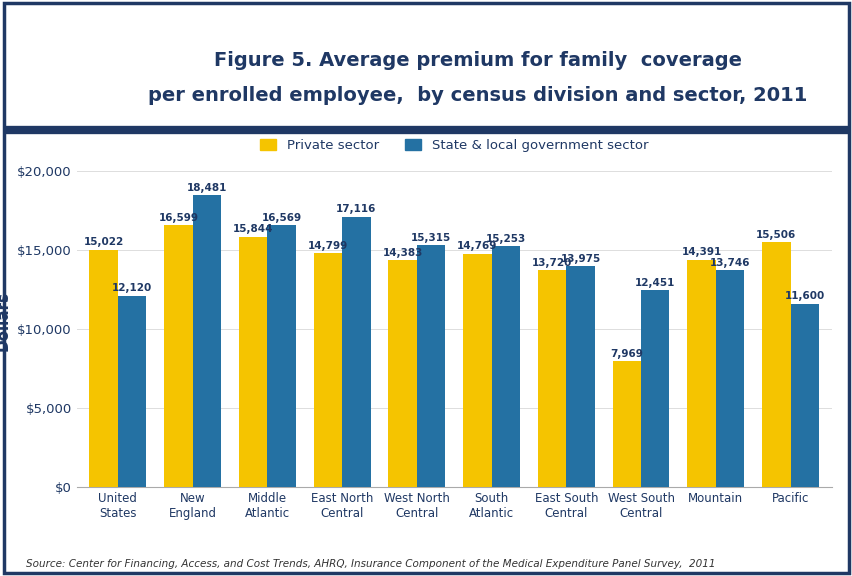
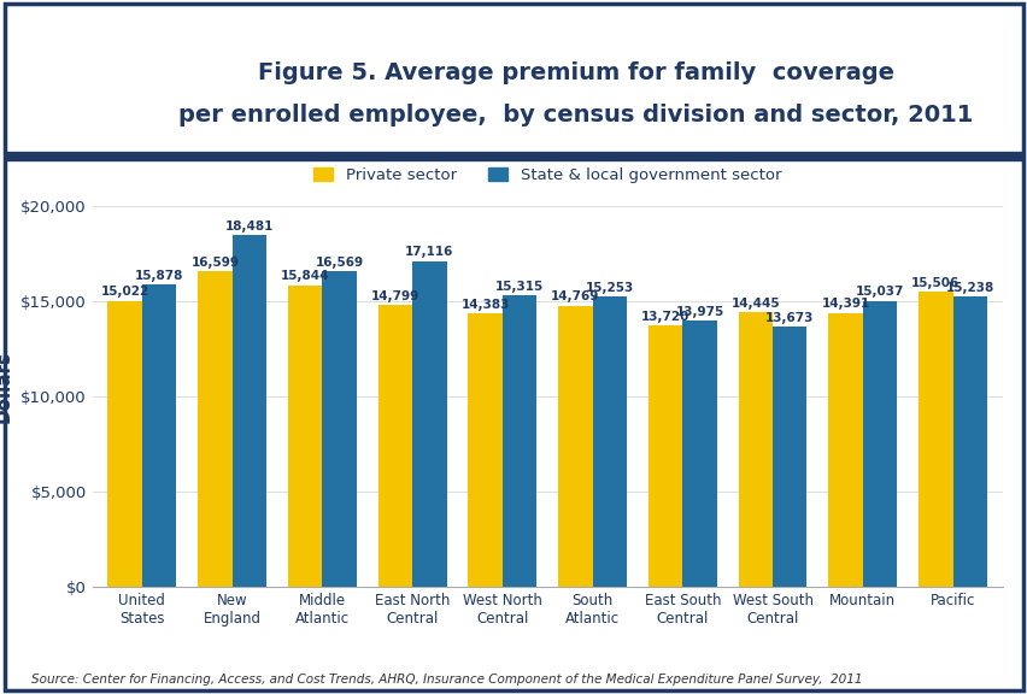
State & local government sector/United States: 12,120 -> 15,878
Private sector/West South Central: 7,969 -> 14,445
State & local government sector/West South Central: 12,451 -> 13,673
State & local government sector/Mountain: 13,746 -> 15,037
State & local government sector/Pacific: $11,600 -> $15,200
